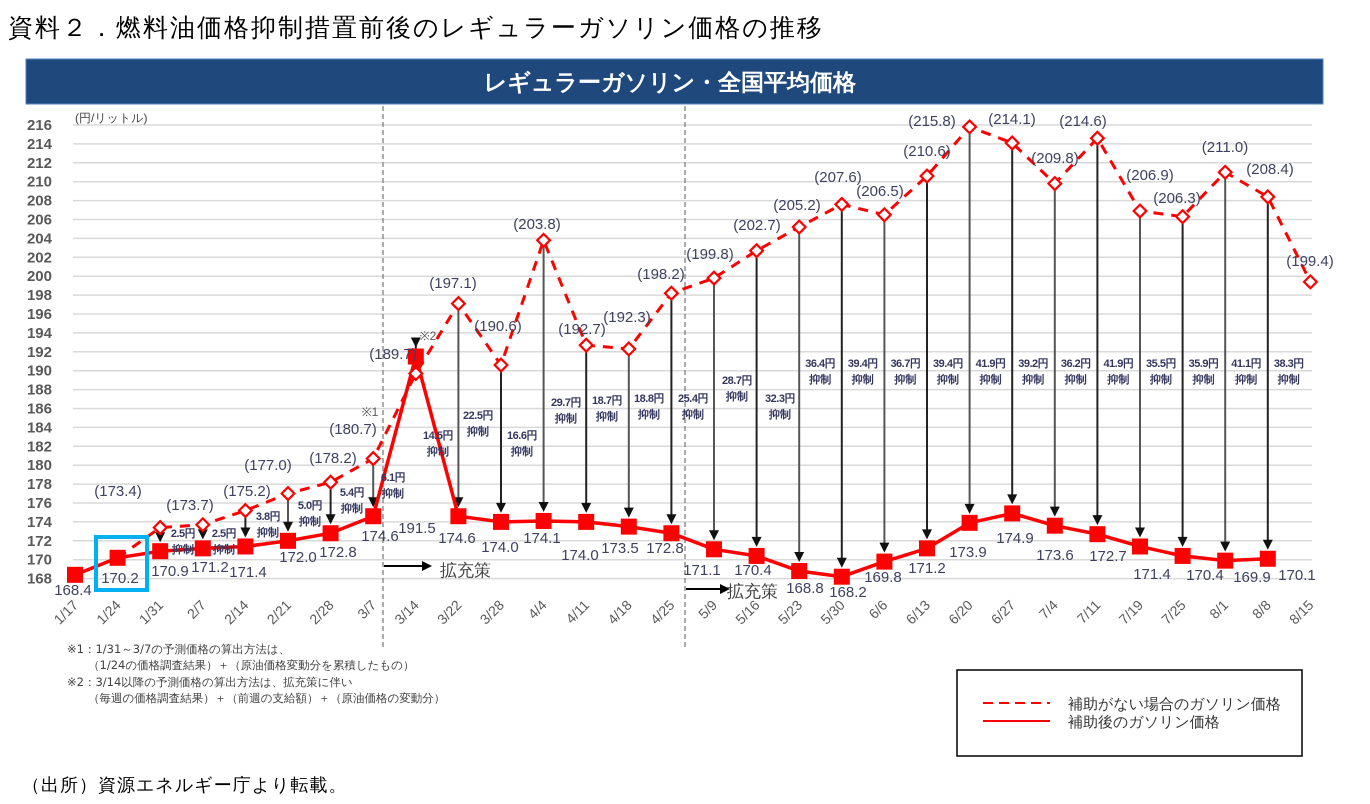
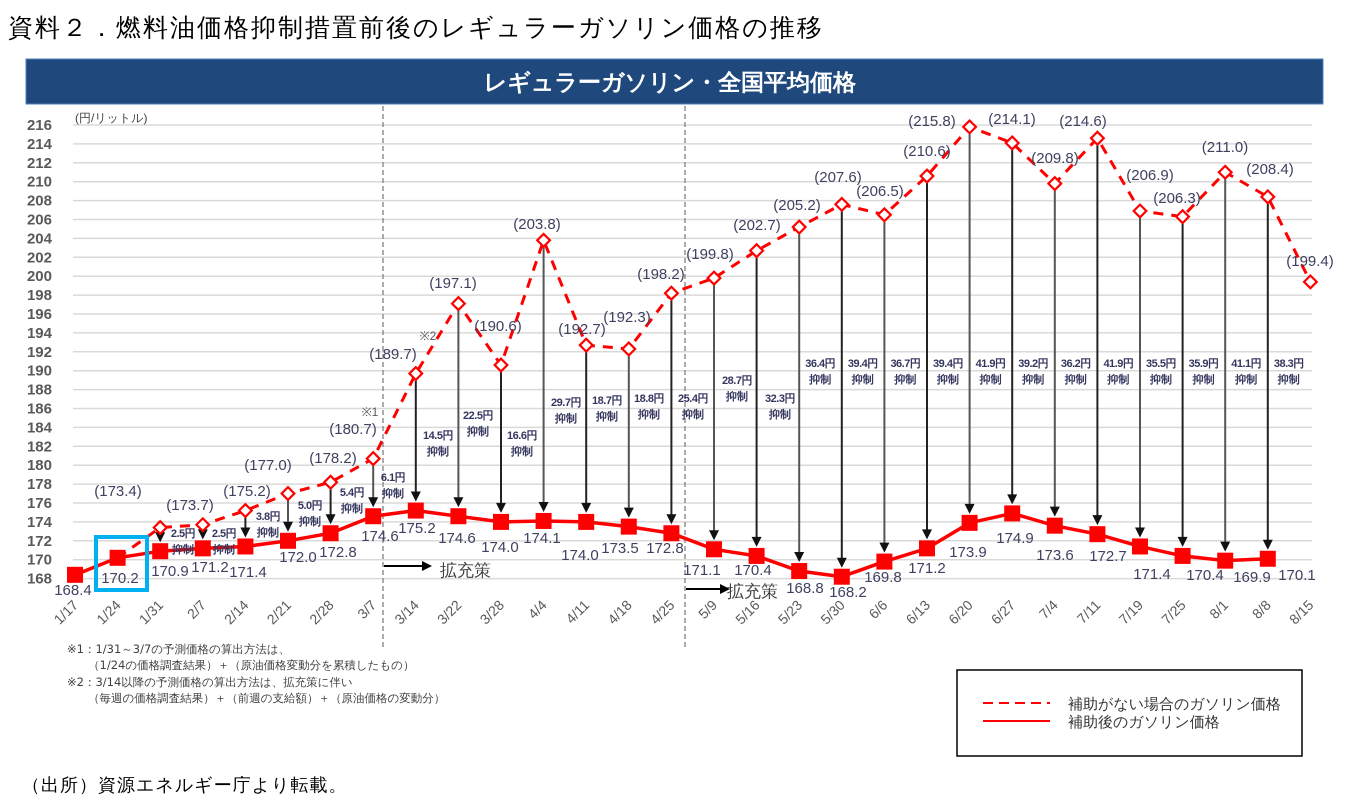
補助後のガソリン価格/3/14: 191.5 -> 175.2
